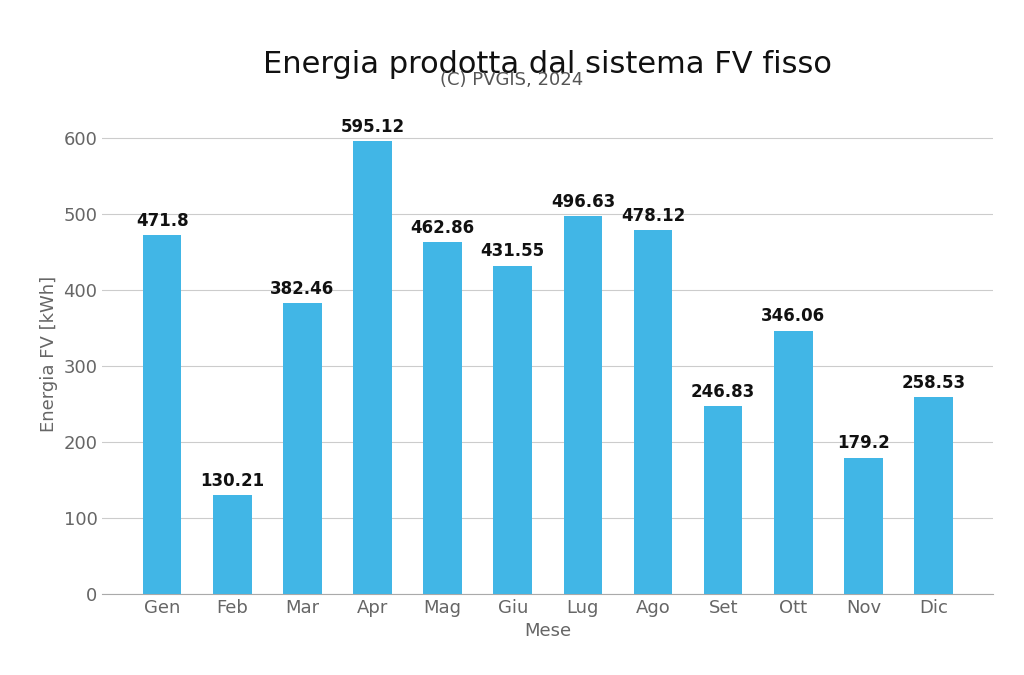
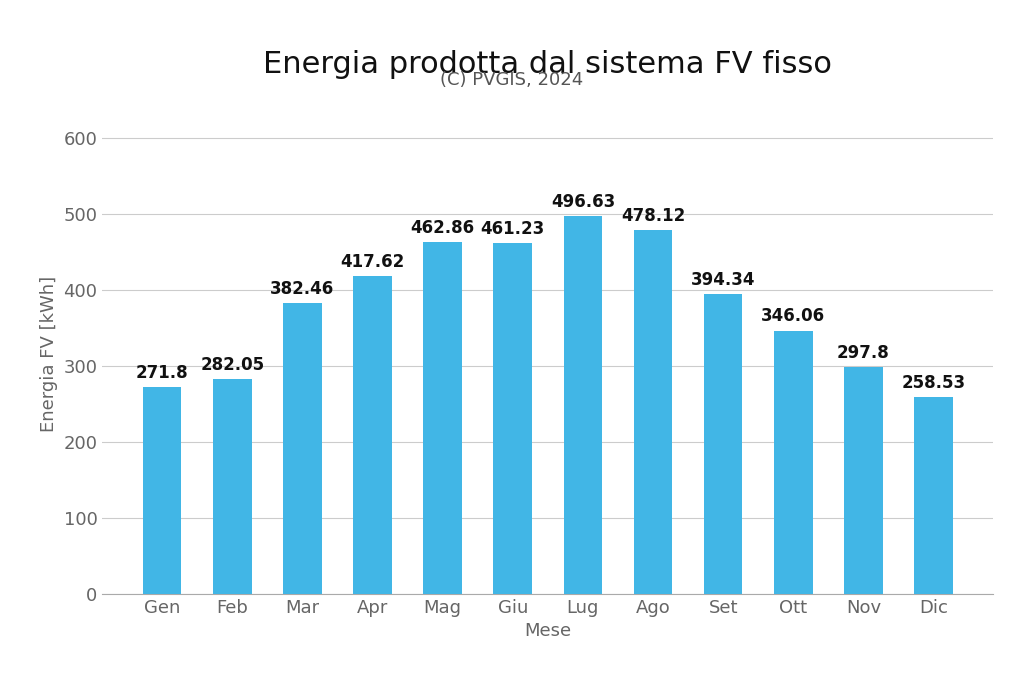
Gen: 471.8 -> 271.8
Feb: 130.21 -> 282.05
Apr: 595.12 -> 417.62
Giu: 431.55 -> 461.23
Set: 246.83 -> 394.34
Nov: 179.2 -> 297.8
